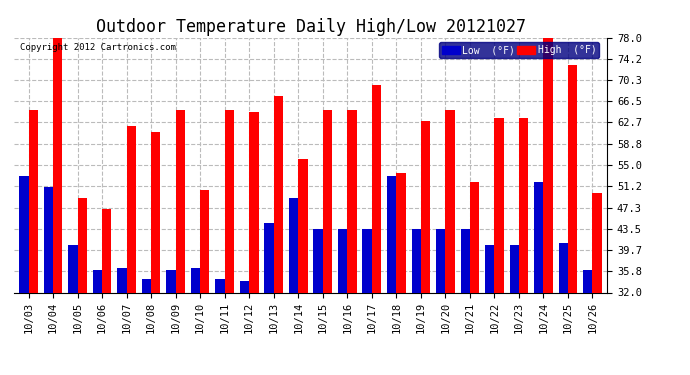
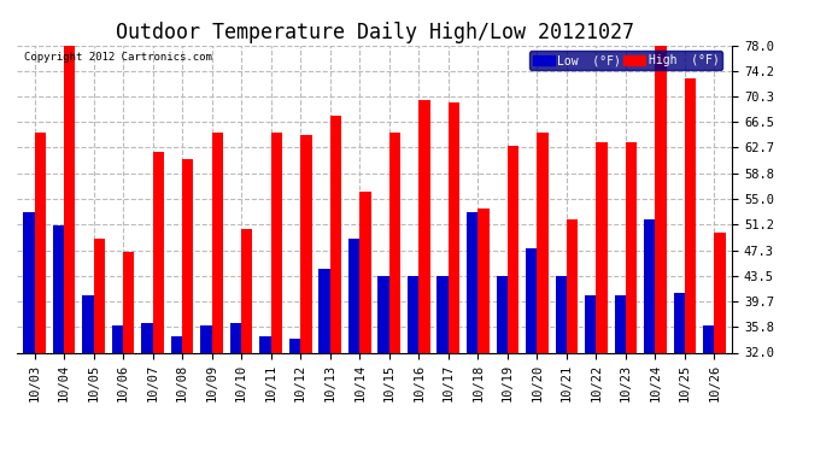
High (°F)/10/16: 65.0 -> 69.8
Low (°F)/10/20: 43.5 -> 47.6
